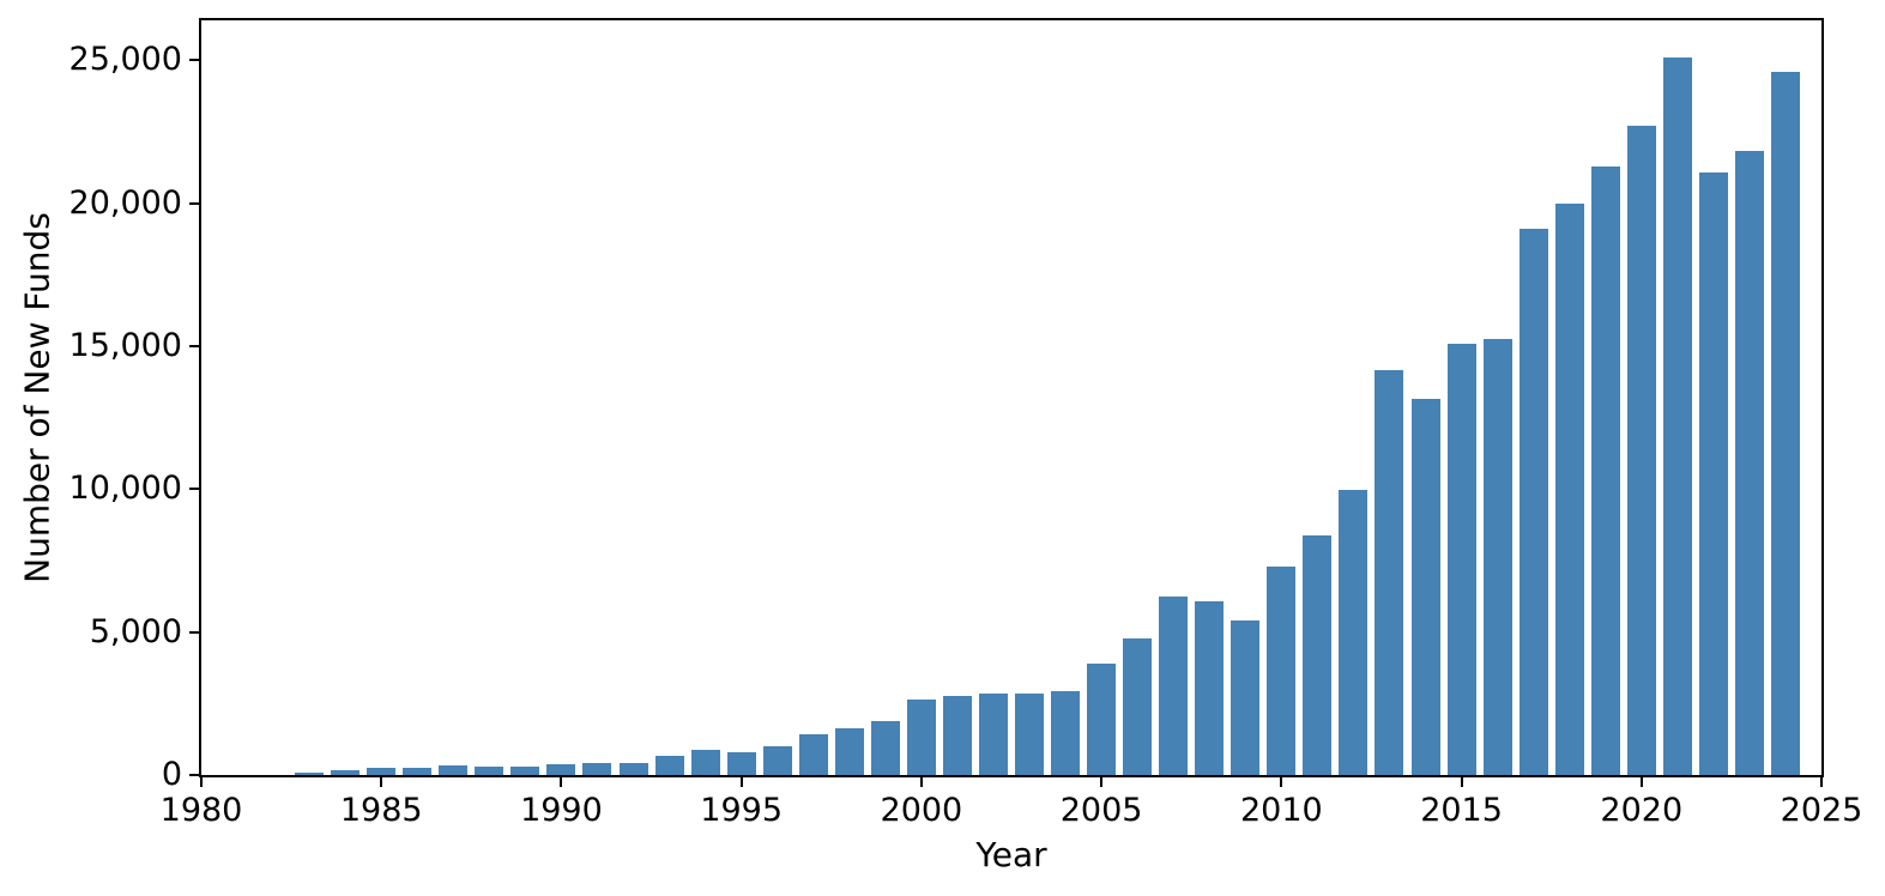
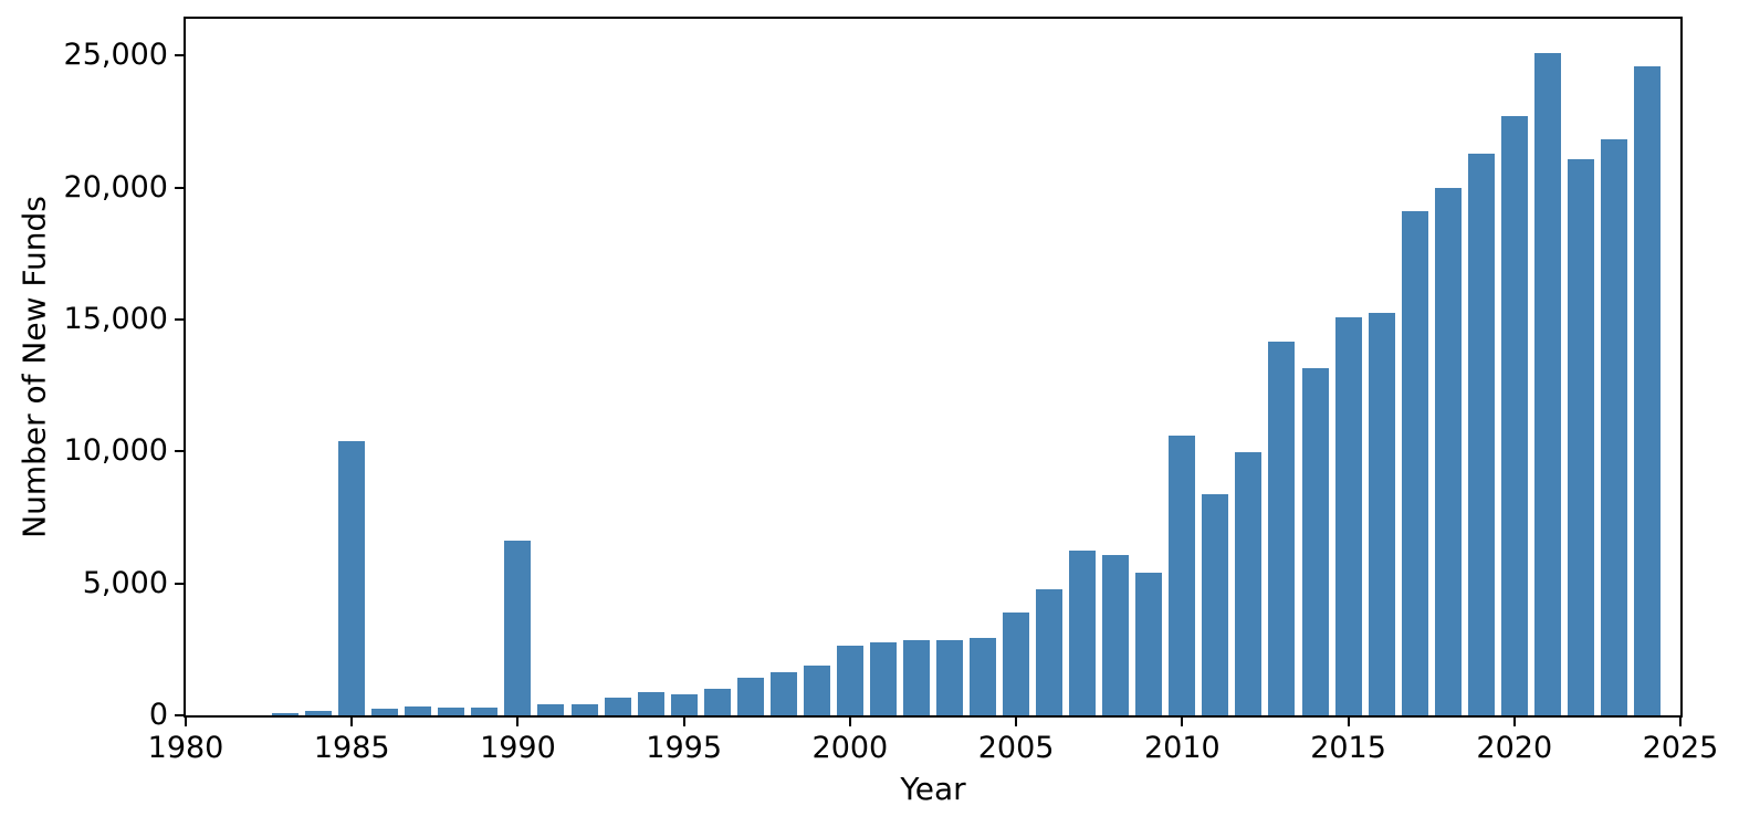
1985: 300 -> 10400
1990: 400 -> 6600
2010: 7300 -> 10600
